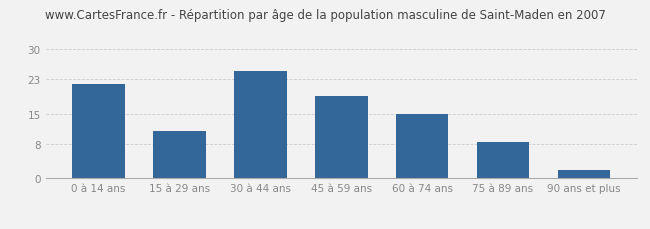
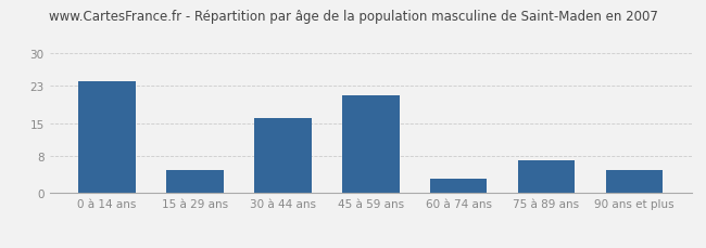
0 à 14 ans: 22.0 -> 24.0
15 à 29 ans: 11.0 -> 5.0
30 à 44 ans: 25.0 -> 16.0
45 à 59 ans: 19.0 -> 21.0
60 à 74 ans: 15.0 -> 3.0
75 à 89 ans: 8.5 -> 7.0
90 ans et plus: 2.0 -> 5.0
